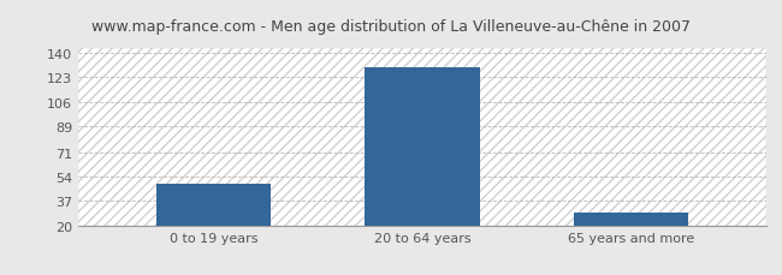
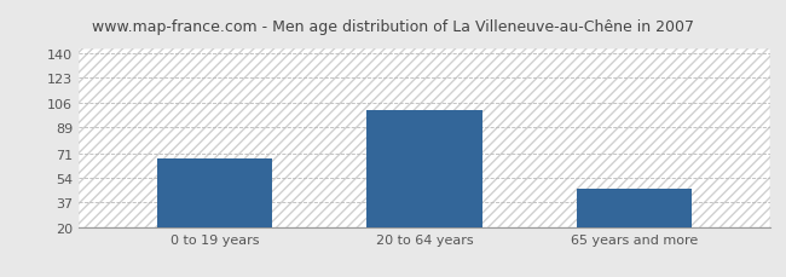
0 to 19 years: 49 -> 67
20 to 64 years: 130 -> 101
65 years and more: 29 -> 46
